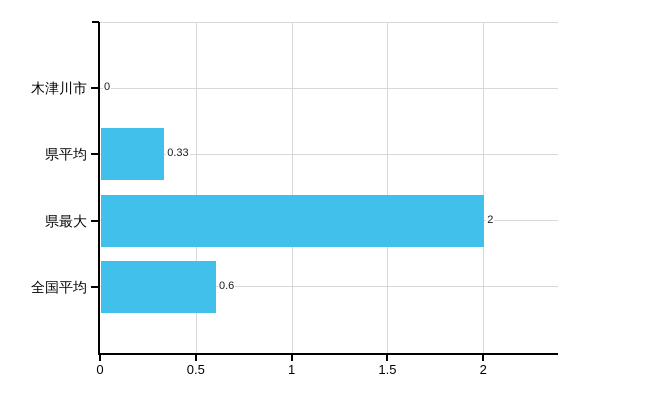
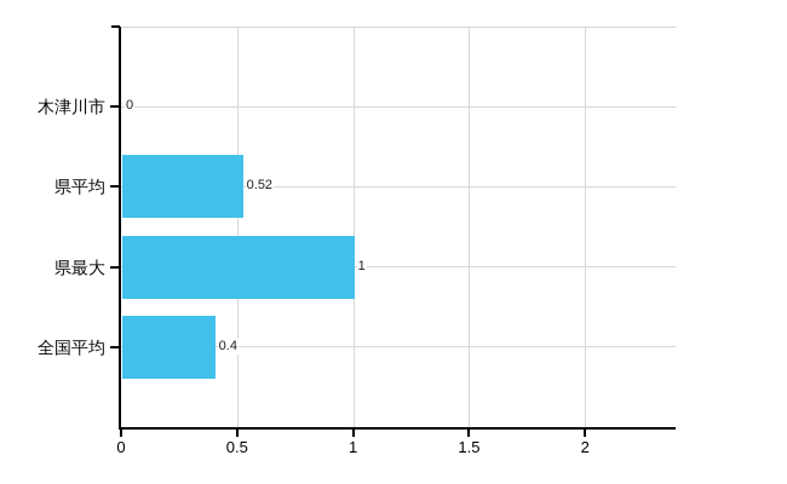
県平均: 0.33 -> 0.52
県最大: 2 -> 1
全国平均: 0.6 -> 0.4
